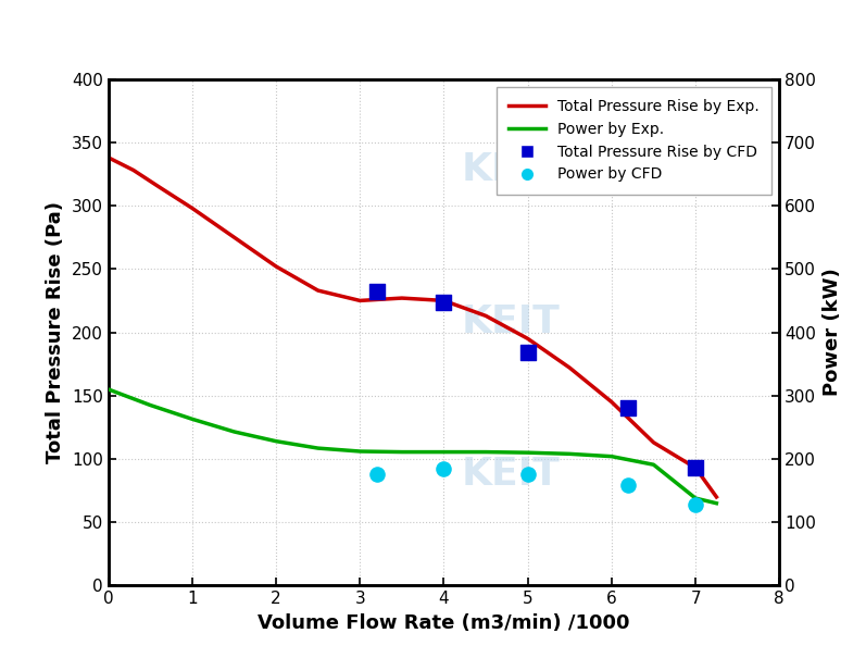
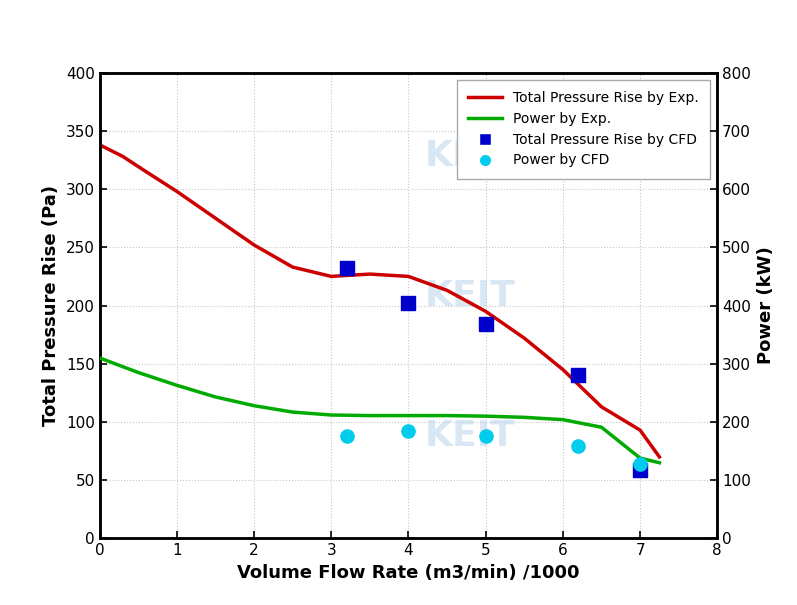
Total Pressure Rise by CFD/4: 224 -> 202
Total Pressure Rise by CFD/7: 93 -> 59
